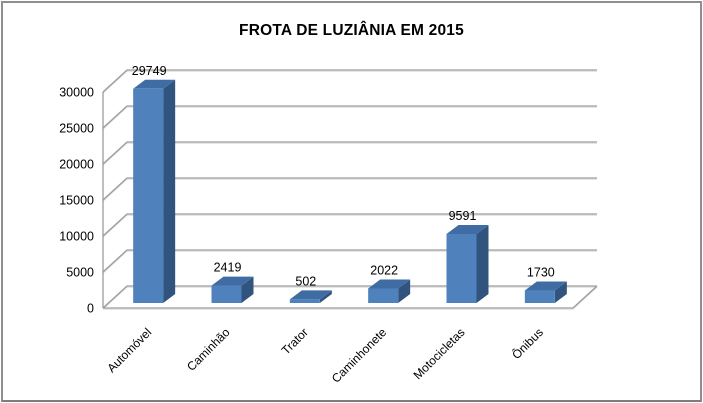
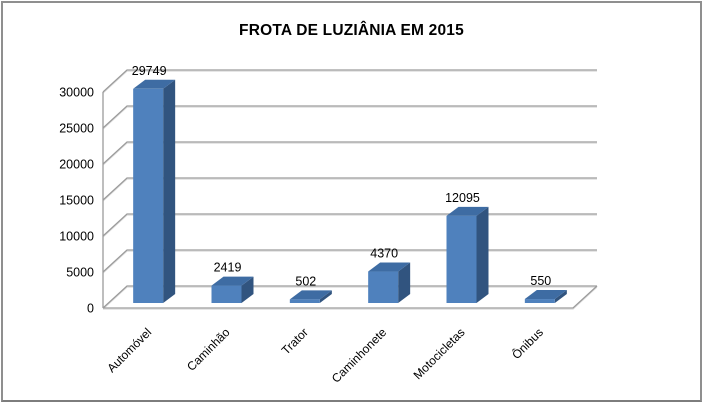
Caminhonete: 2022 -> 4370
Motocicletas: 9591 -> 12095
Ônibus: 1730 -> 550
